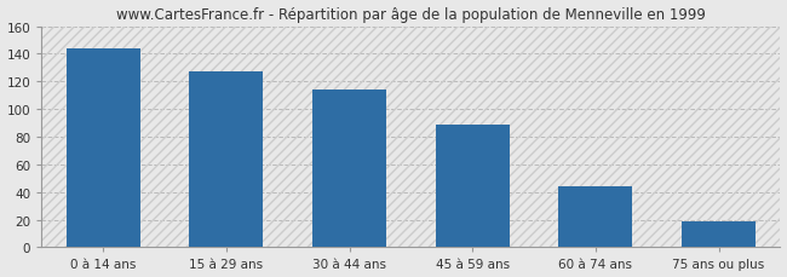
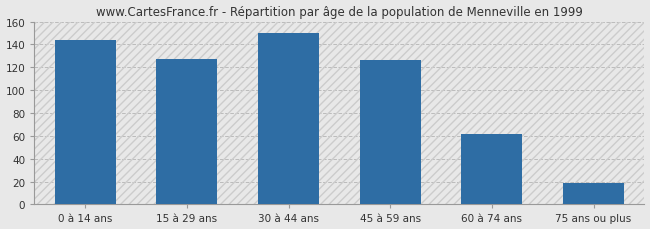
30 à 44 ans: 114 -> 150
45 à 59 ans: 89 -> 126
60 à 74 ans: 44 -> 62
